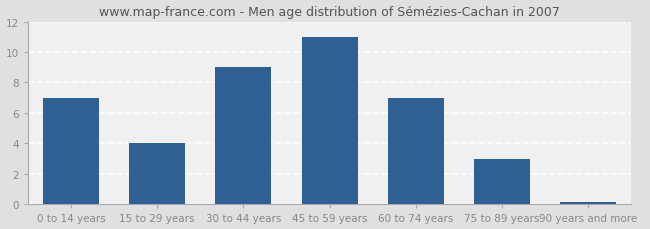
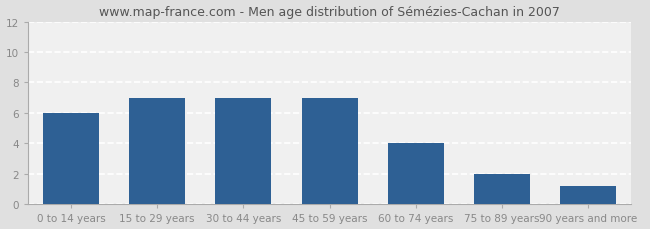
0 to 14 years: 7.0 -> 6.0
15 to 29 years: 4.0 -> 7.0
30 to 44 years: 9.0 -> 7.0
45 to 59 years: 11.0 -> 7.0
60 to 74 years: 7.0 -> 4.0
75 to 89 years: 3.0 -> 2.0
90 years and more: 0.1 -> 1.2
